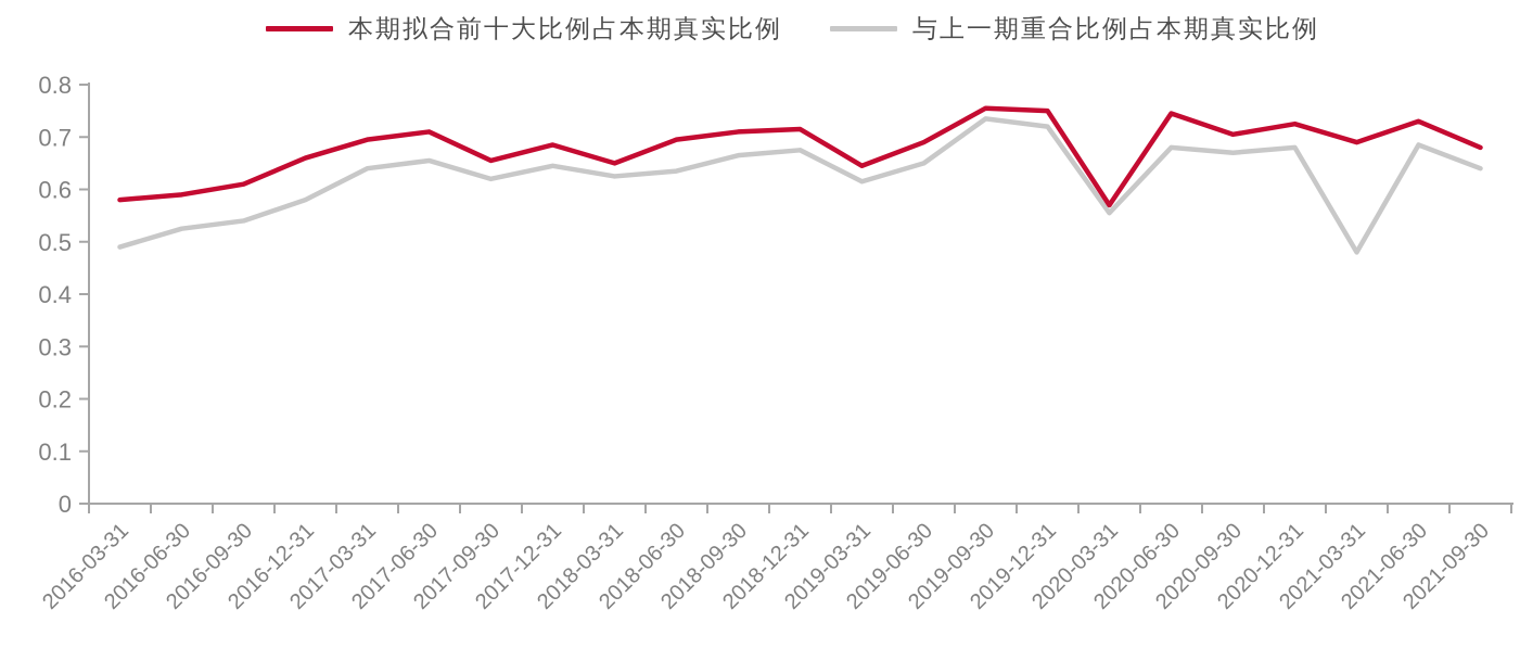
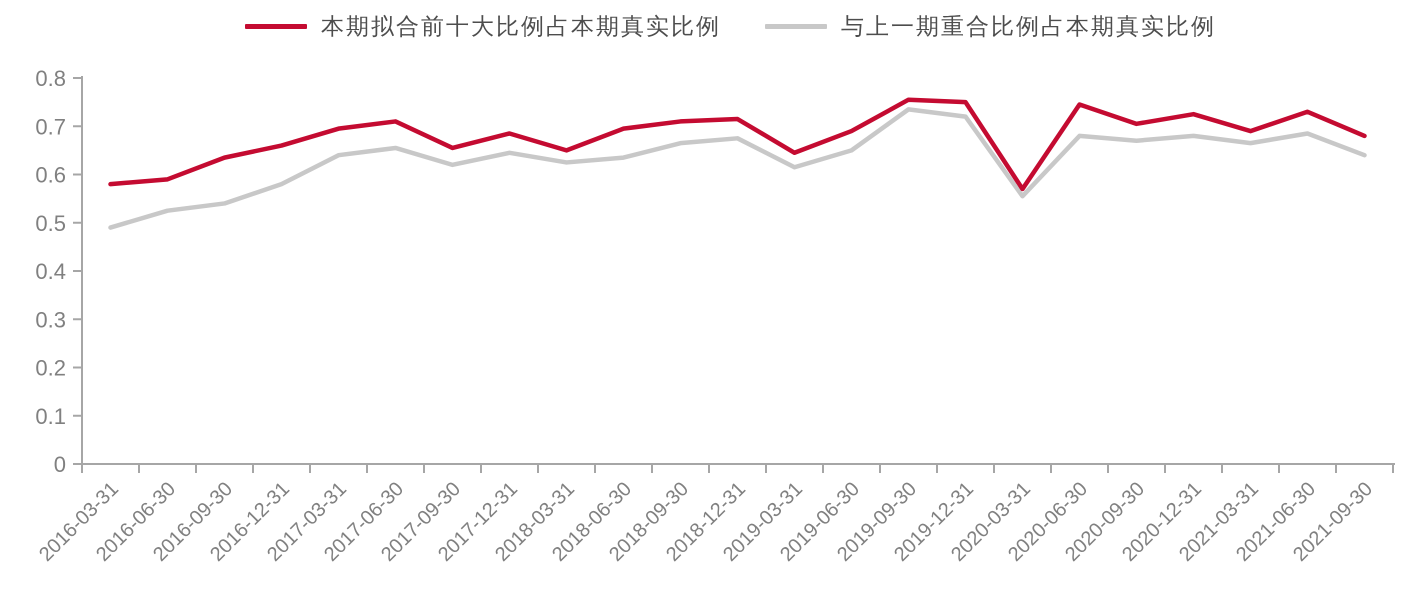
本期拟合前十大比例占本期真实比例/2016-09-30: 0.61 -> 0.64
与上一期重合比例占本期真实比例/2021-03-31: 0.48 -> 0.67
